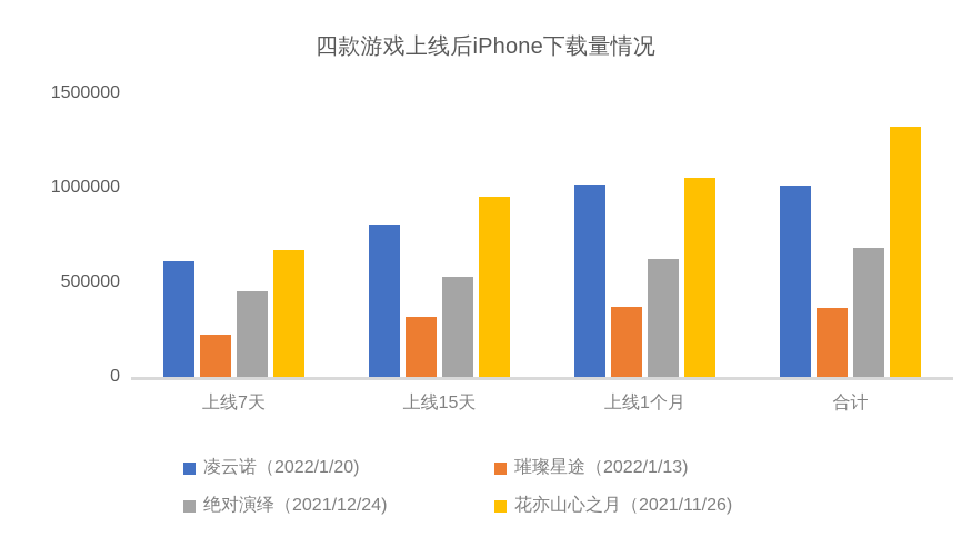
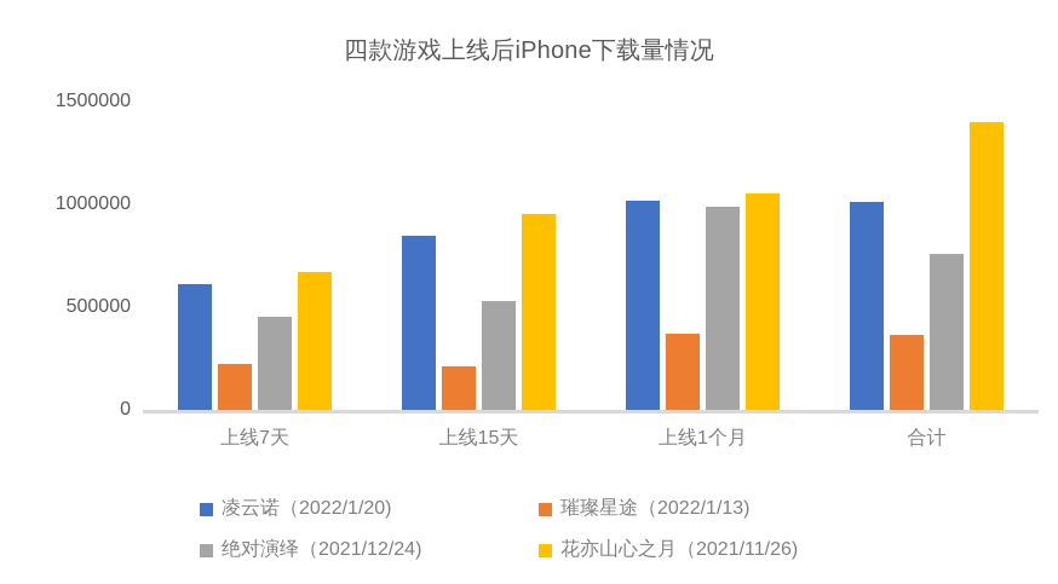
凌云诺（2022/1/20)/上线15天: 800000 -> 850000
璀璨星途（2022/1/13)/上线15天: 320000 -> 210000
绝对演绎（2021/12/24)/上线1个月: 620000 -> 990000
绝对演绎（2021/12/24)/合计: 680000 -> 760000
花亦山心之月（2021/11/26)/合计: 1320000 -> 1400000
